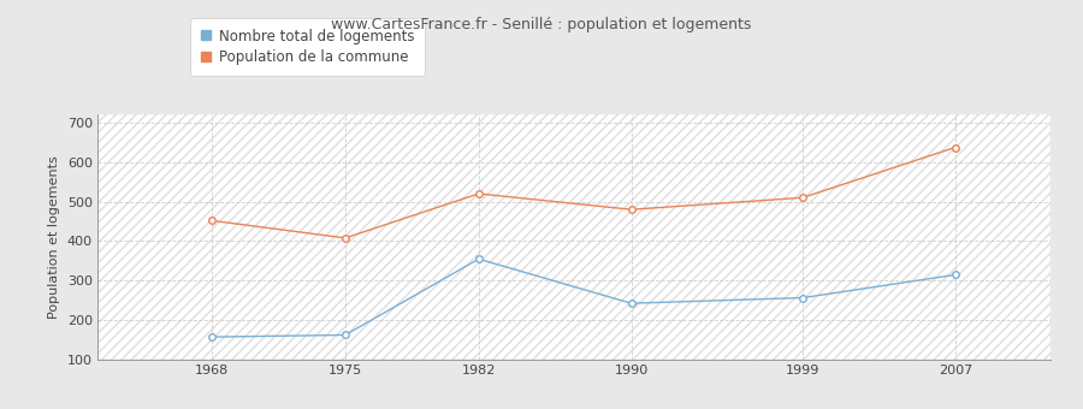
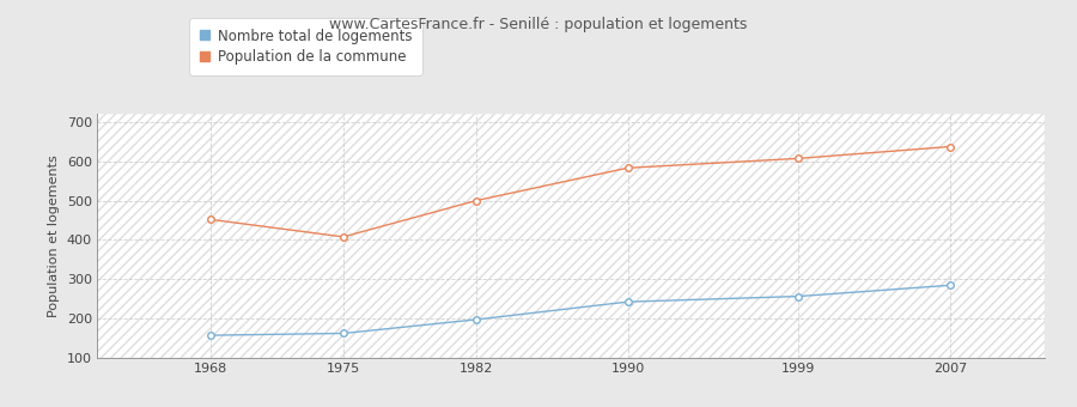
Nombre total de logements/1982: 355 -> 198
Population de la commune/1982: 520 -> 500
Population de la commune/1990: 480 -> 583
Population de la commune/1999: 510 -> 607
Nombre total de logements/2007: 315 -> 285
